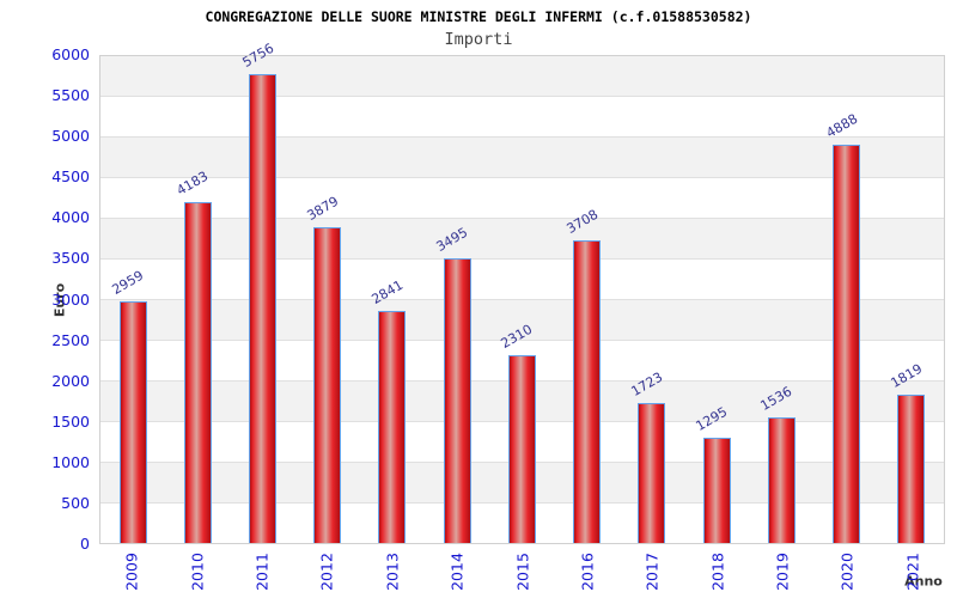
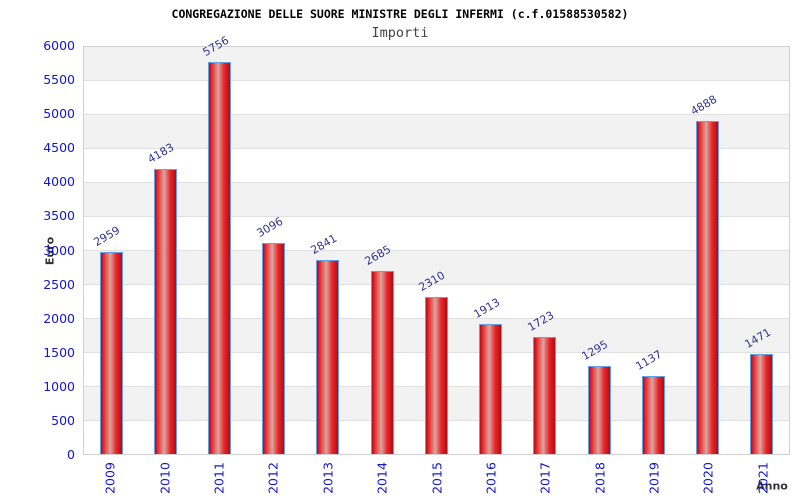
2012: 3879 -> 3096
2014: 3495 -> 2685
2016: 3708 -> 1913
2019: 1536 -> 1137
2021: 1819 -> 1471
